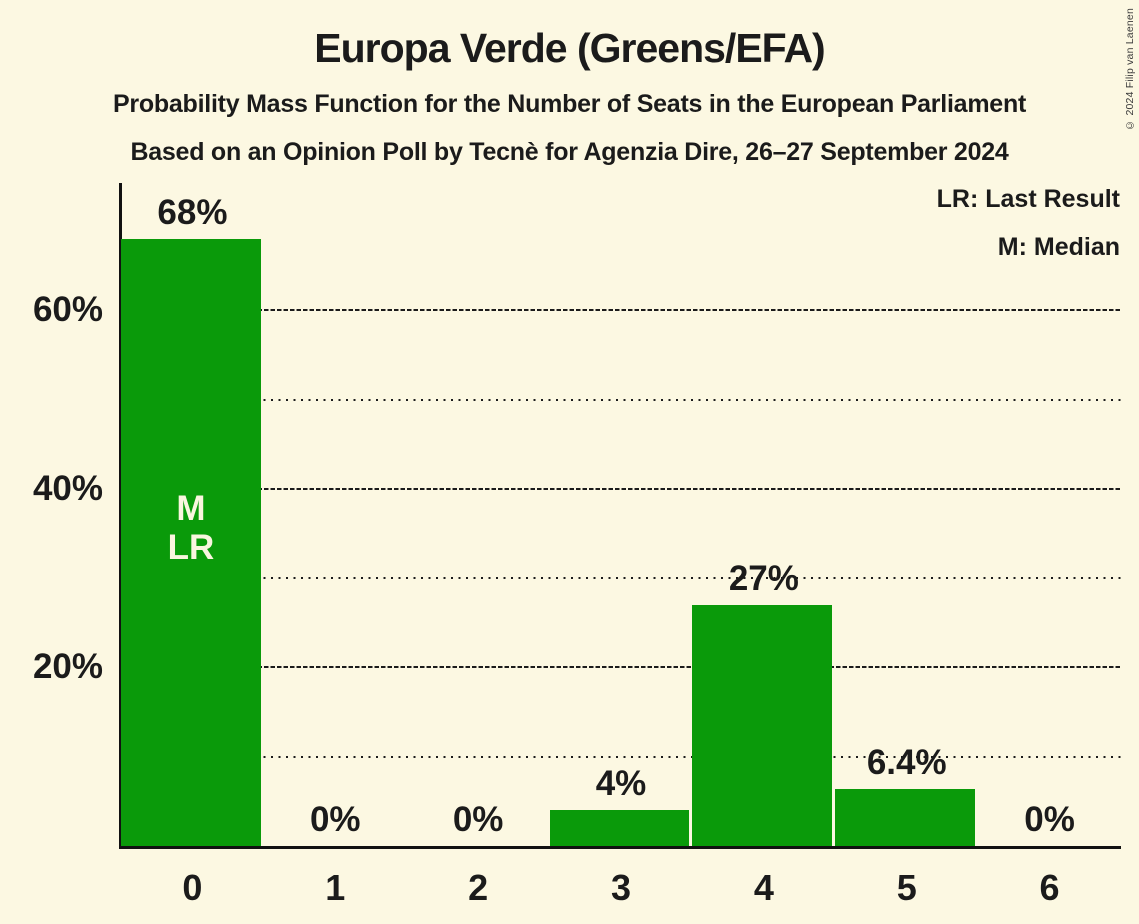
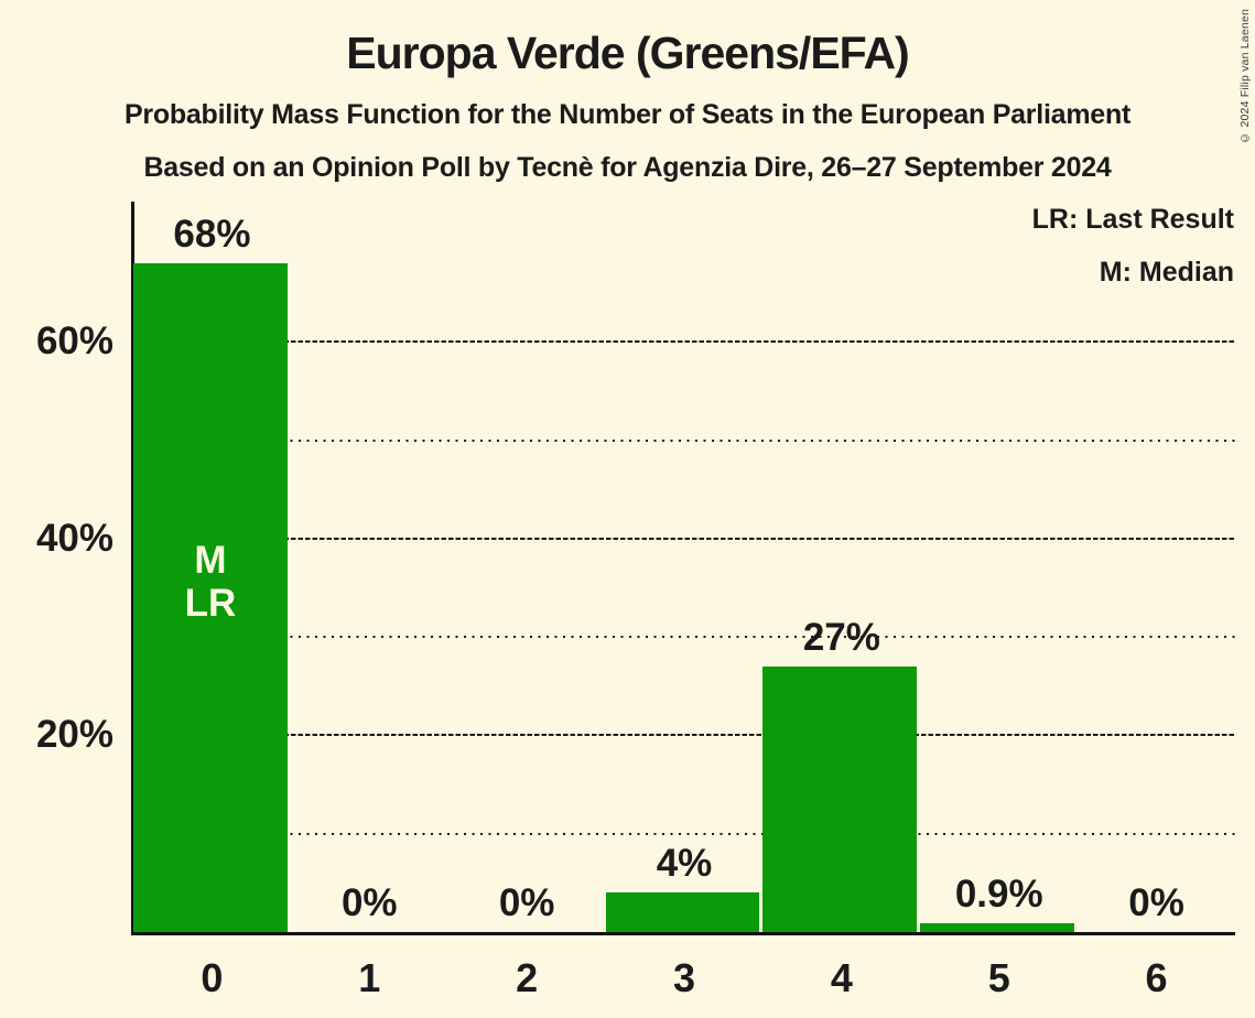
5: 6.4% -> 0.9%
